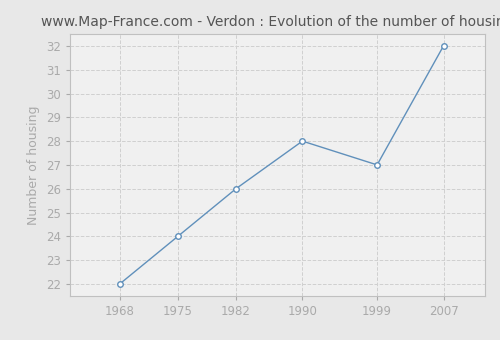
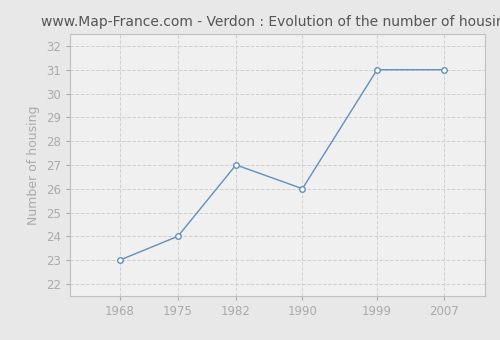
1968: 22 -> 23
1982: 26 -> 27
1990: 28 -> 26
1999: 27 -> 31
2007: 32 -> 31
